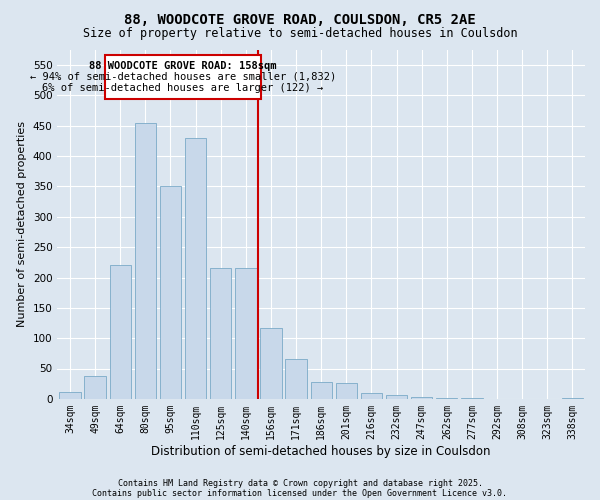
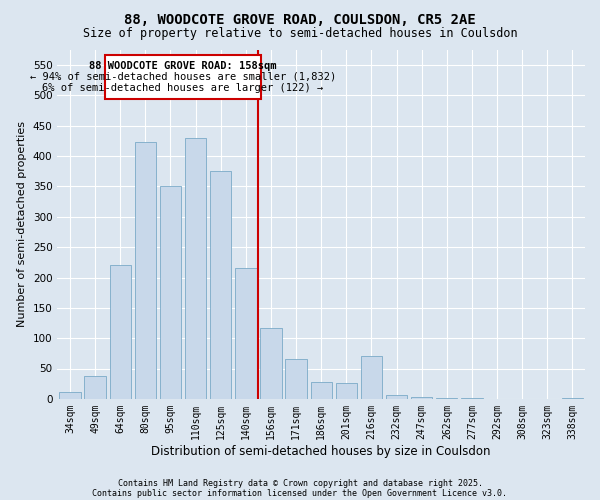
80sqm: 455 -> 424
125sqm: 215 -> 376
216sqm: 9 -> 70
